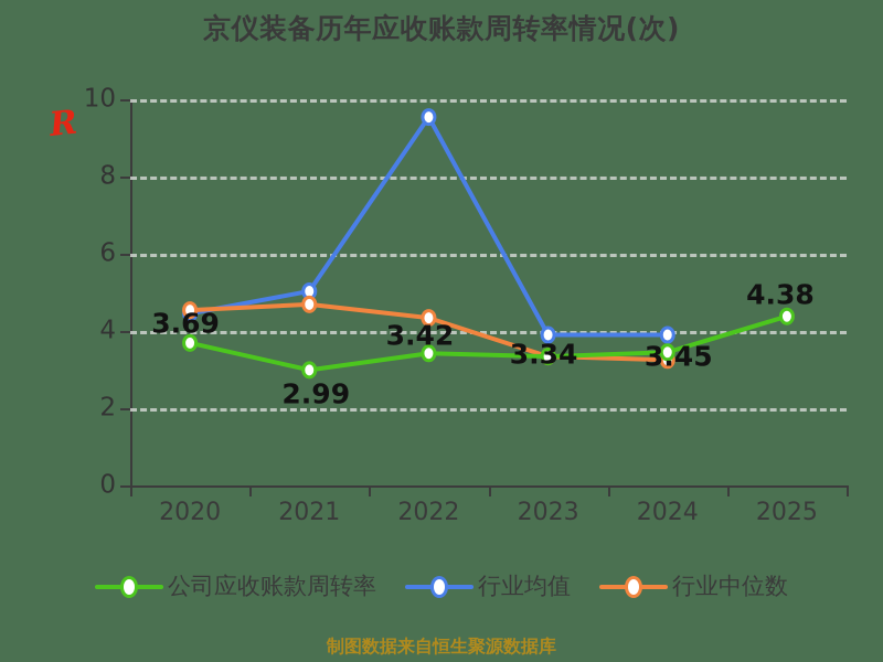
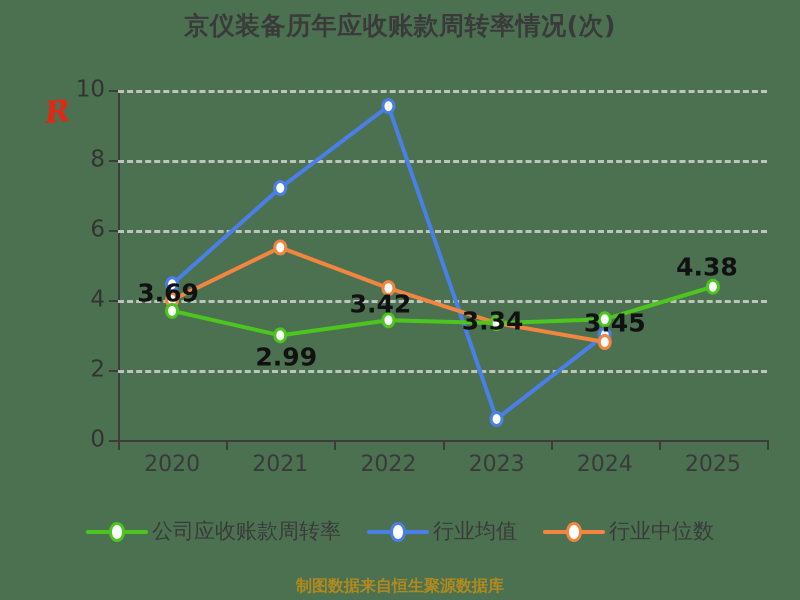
行业中位数/2020: 4.5 -> 4.0
行业均值/2021: 5.0 -> 7.2
行业中位数/2021: 4.7 -> 5.5
行业均值/2023: 3.9 -> 0.6
行业均值/2024: 3.9 -> 3.0
行业中位数/2024: 3.2 -> 2.8
